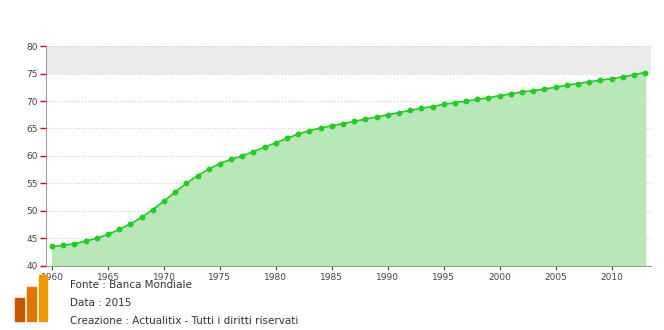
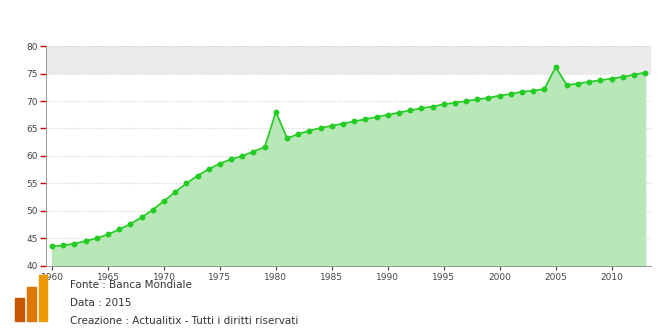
1980: 62.4 -> 68.0
2005: 72.5 -> 76.2
